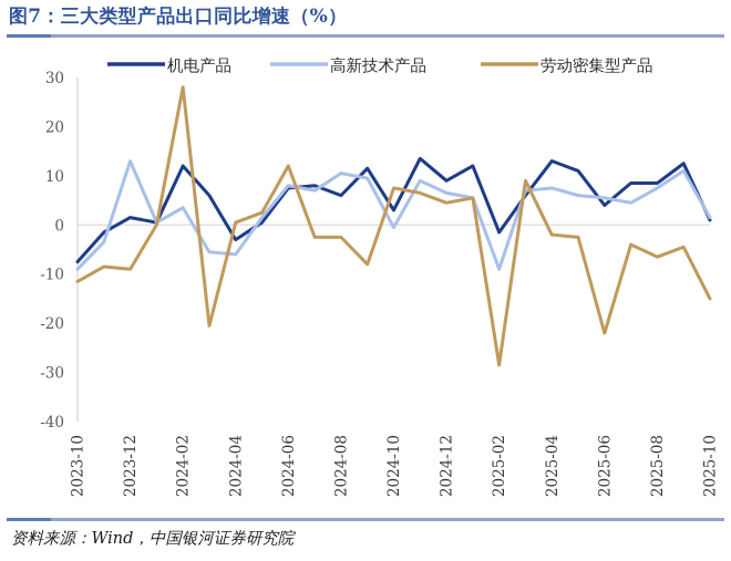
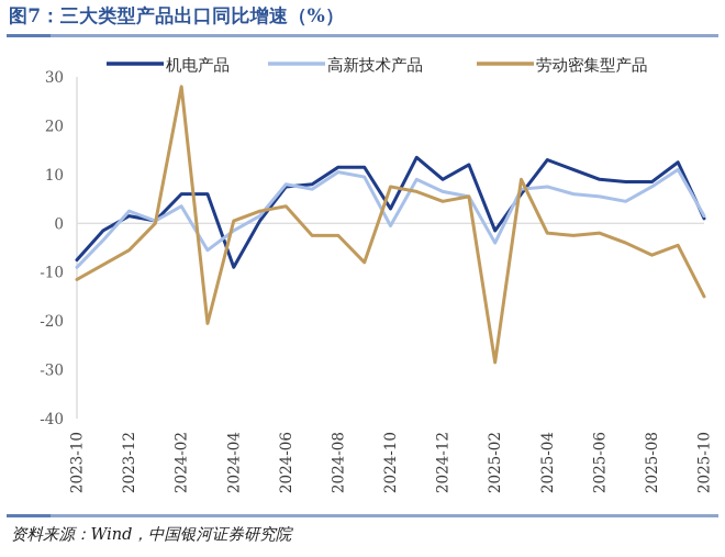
高新技术产品/2023-12: 13 -> 2
劳动密集型产品/2023-12: -9 -> -6
机电产品/2024-02: 12 -> 6
机电产品/2024-04: -3 -> -9
高新技术产品/2024-04: -6 -> -2
劳动密集型产品/2024-06: 12 -> 4
机电产品/2024-08: 6 -> 12
高新技术产品/2025-02: -9 -> -4
机电产品/2025-06: 4 -> 9
劳动密集型产品/2025-06: -22 -> -2
